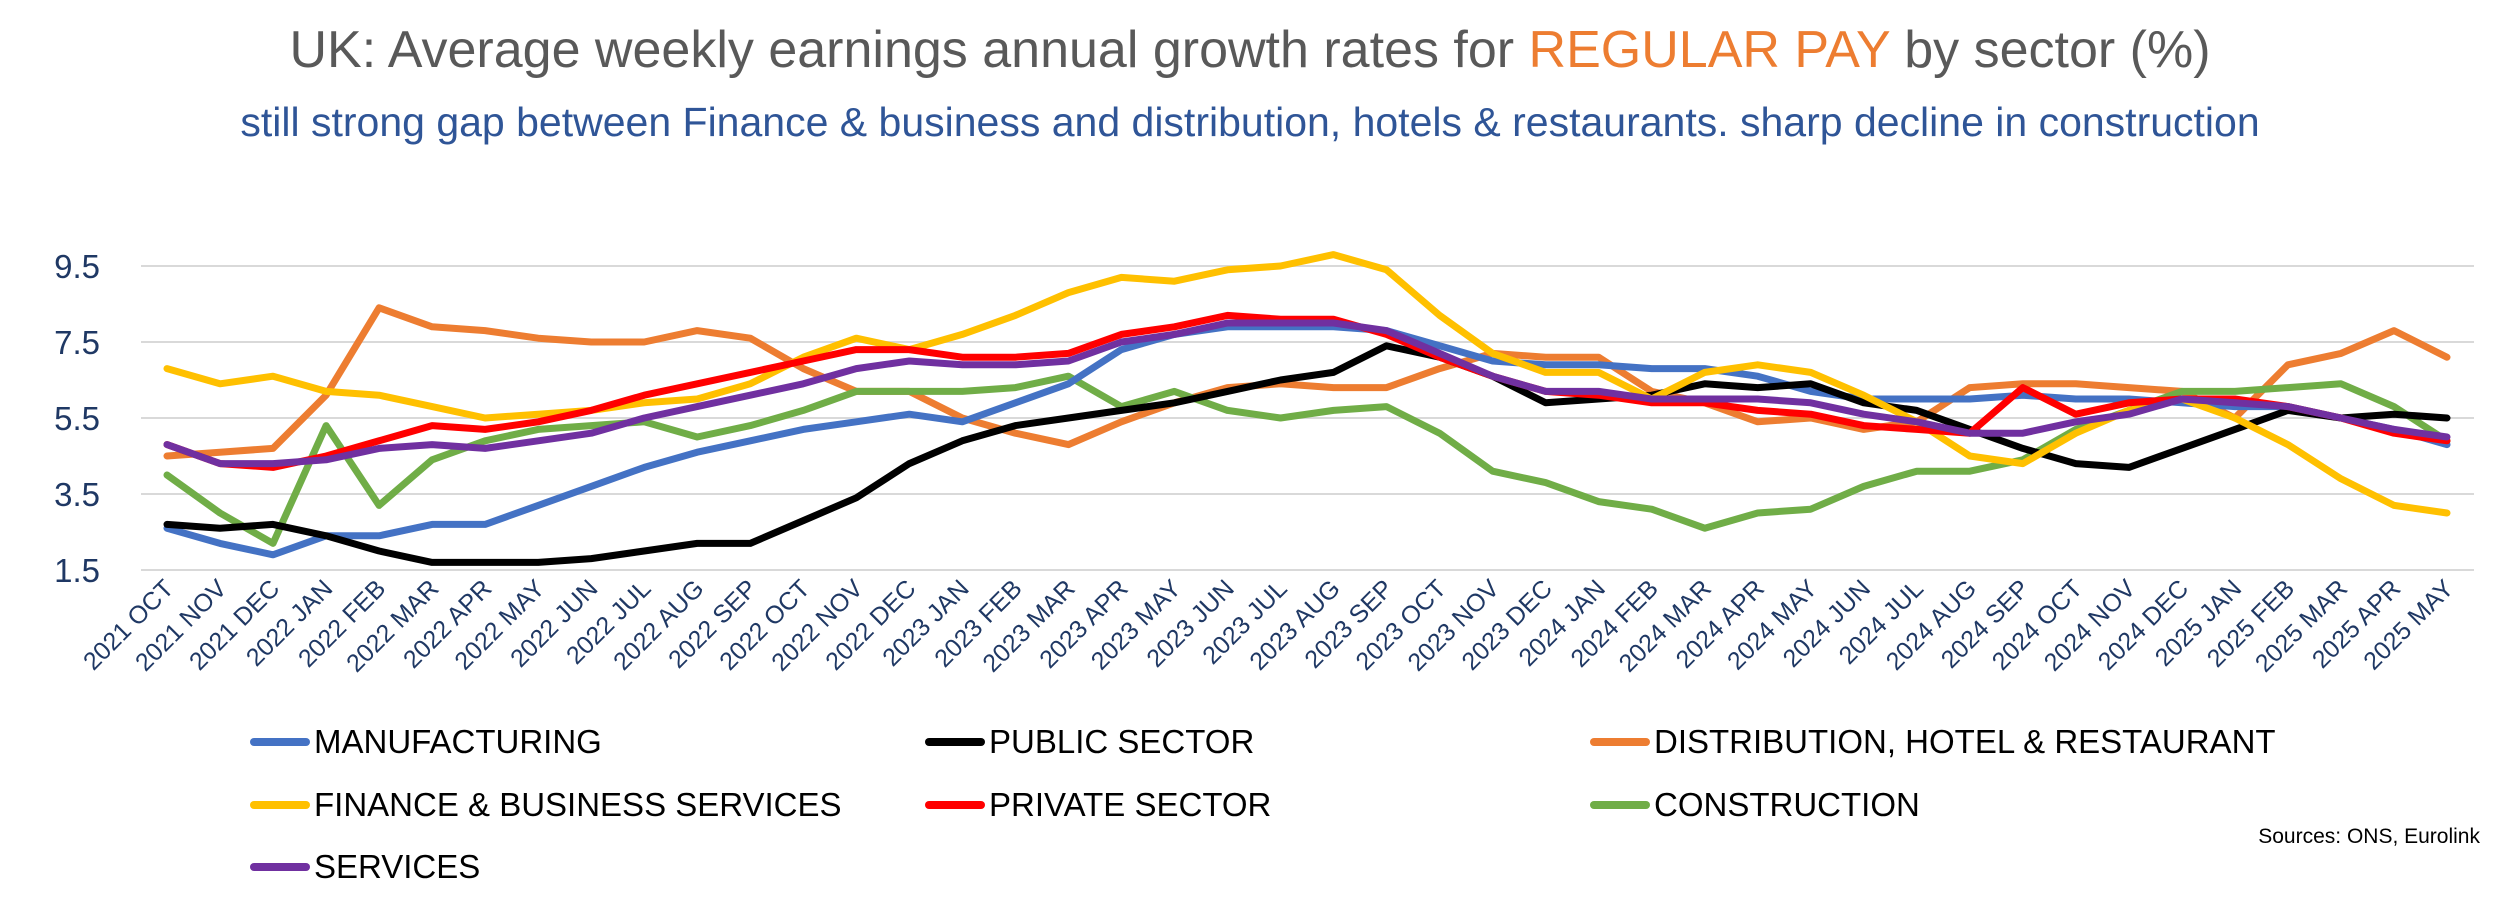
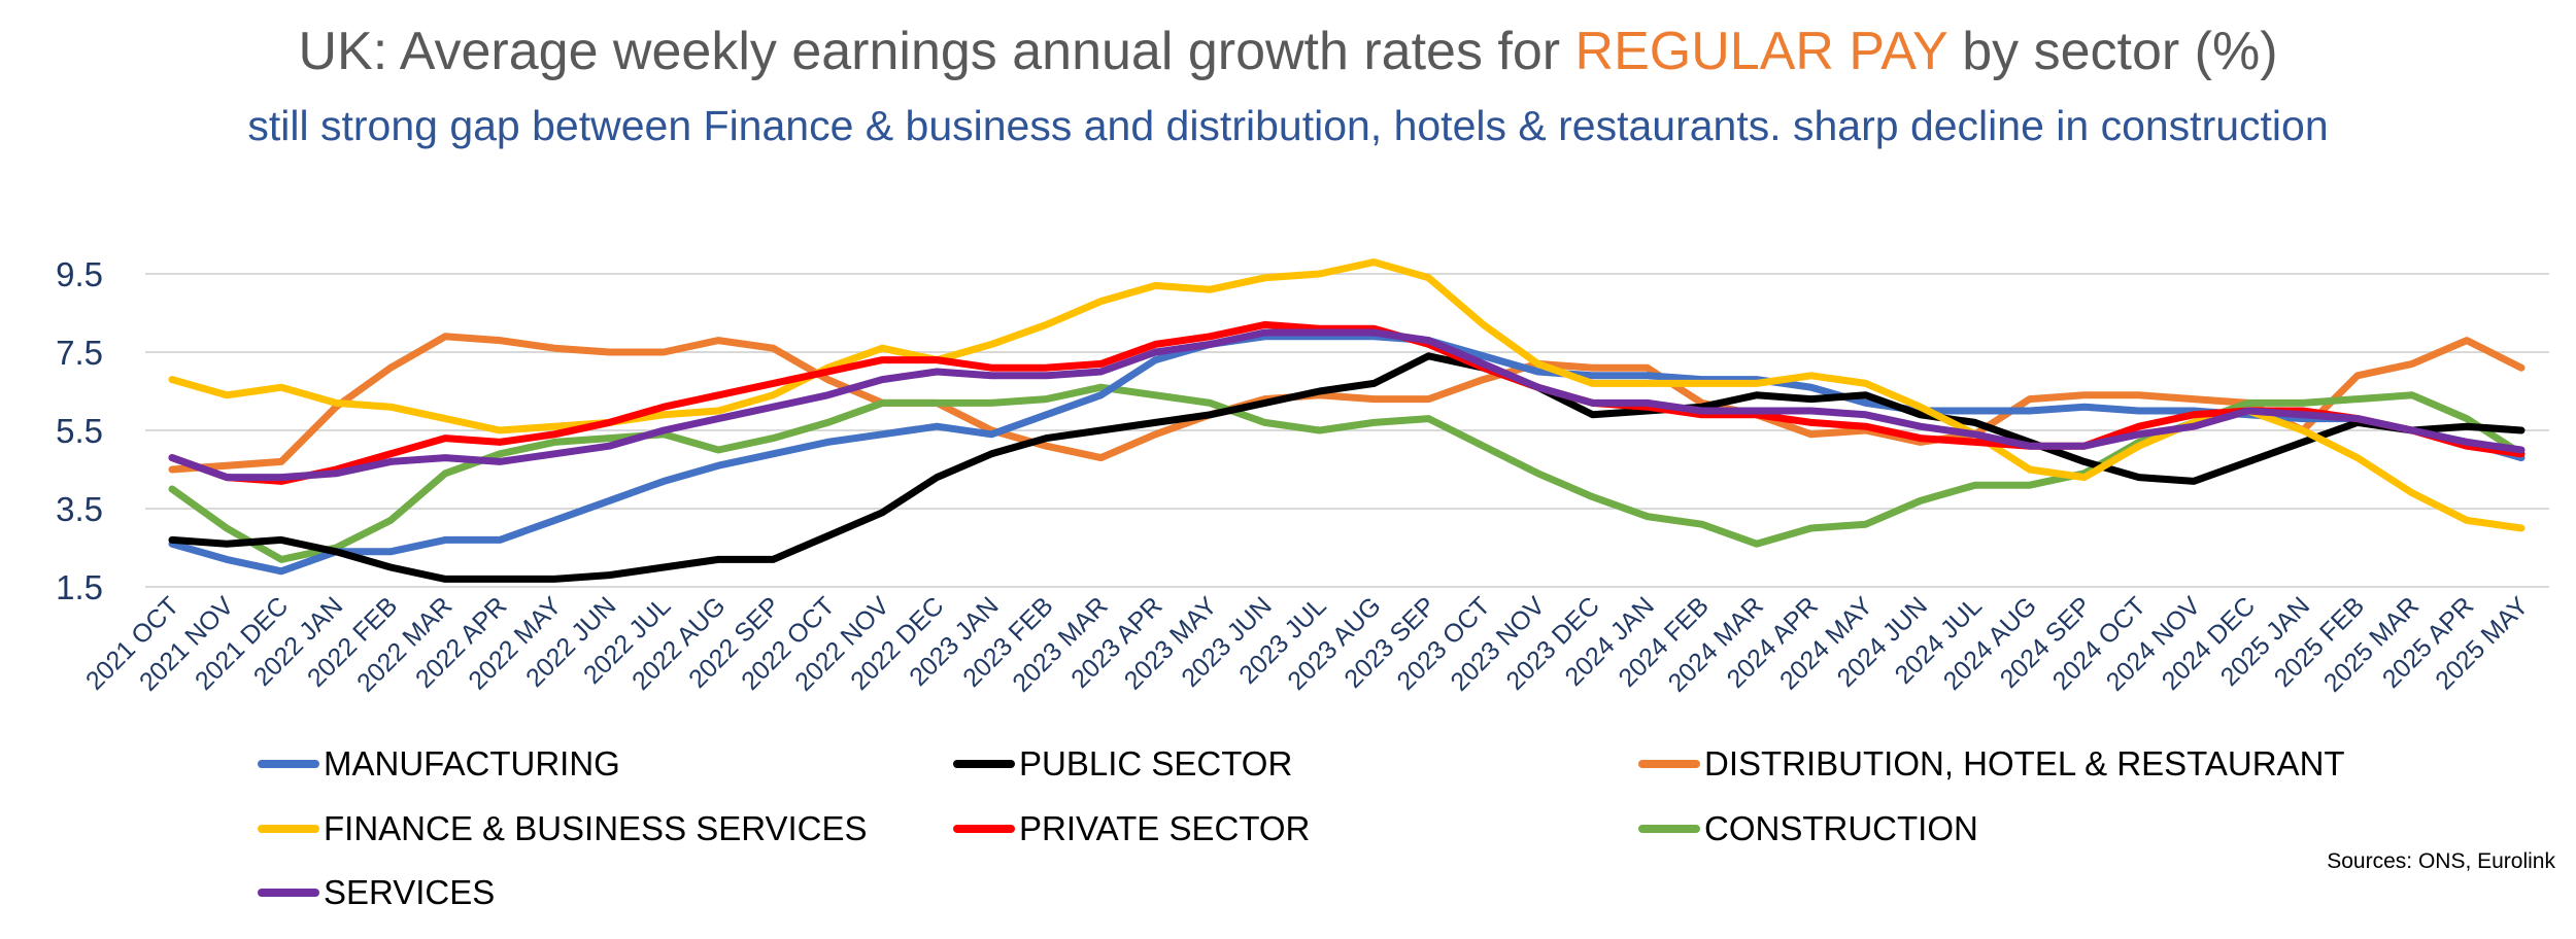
CONSTRUCTION/2022 JAN: 5.3 -> 2.5
DISTRIBUTION, HOTEL & RESTAURANT/2022 FEB: 8.4 -> 7.1
CONSTRUCTION/2023 APR: 5.8 -> 6.4
CONSTRUCTION/2023 NOV: 4.1 -> 4.4
FINANCE & BUSINESS SERVICES/2024 FEB: 6.0 -> 6.7
PRIVATE SECTOR/2024 SEP: 6.3 -> 5.1
